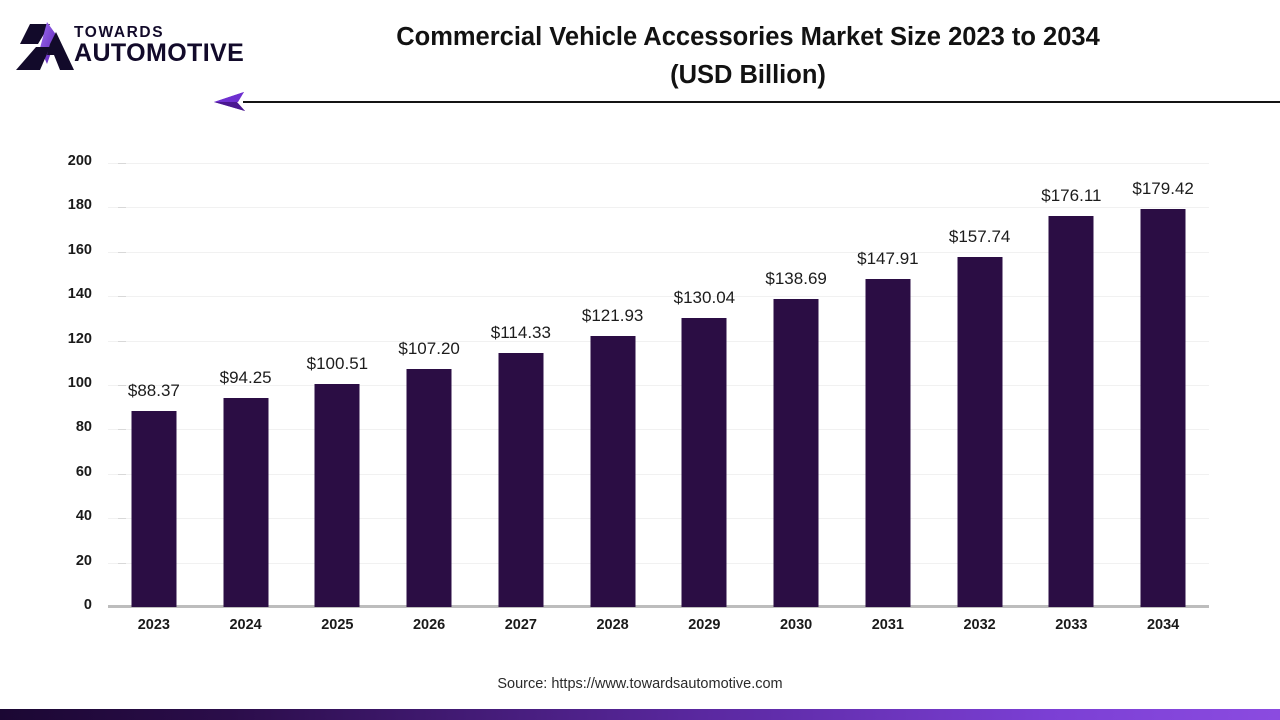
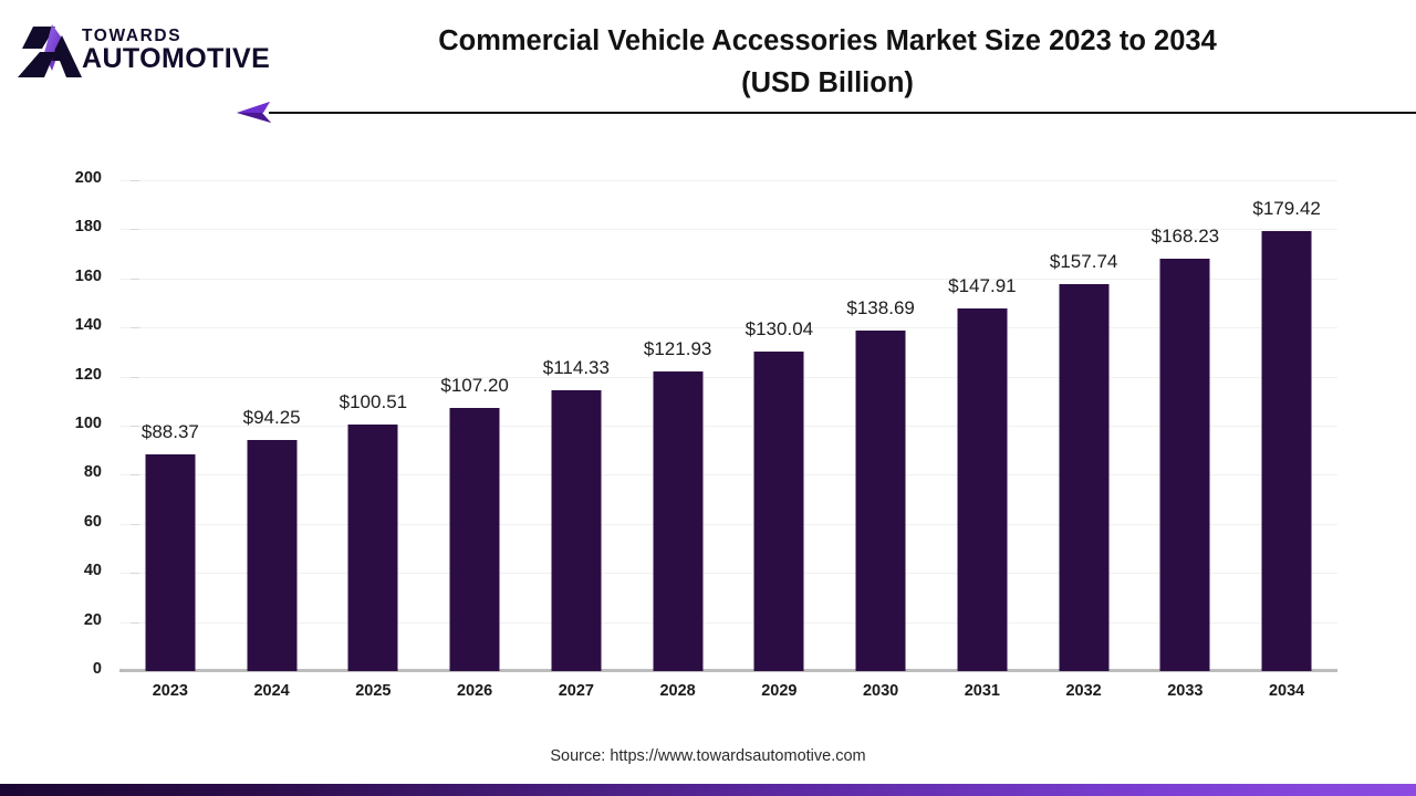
2033: $176.11 -> $168.23
